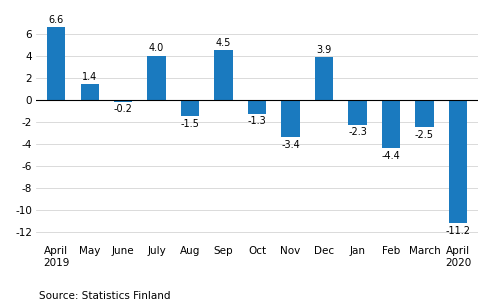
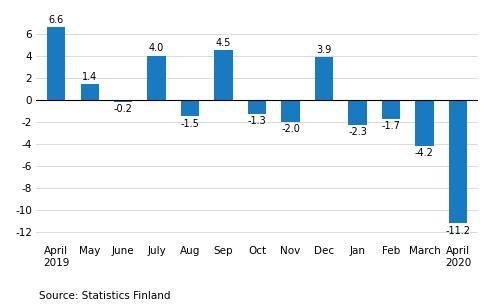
Nov: -3.4 -> -2.0
Feb: -4.4 -> -1.7
March: -2.5 -> -4.2
